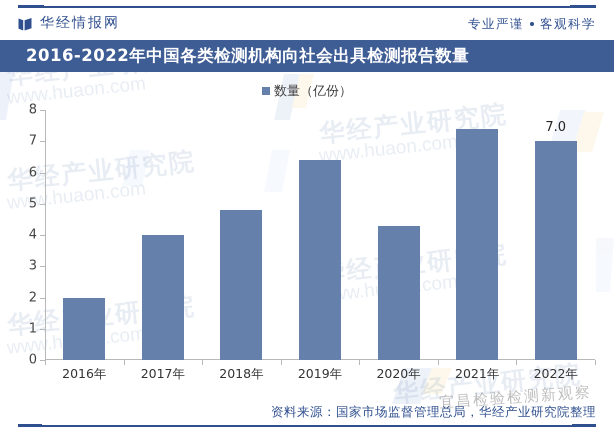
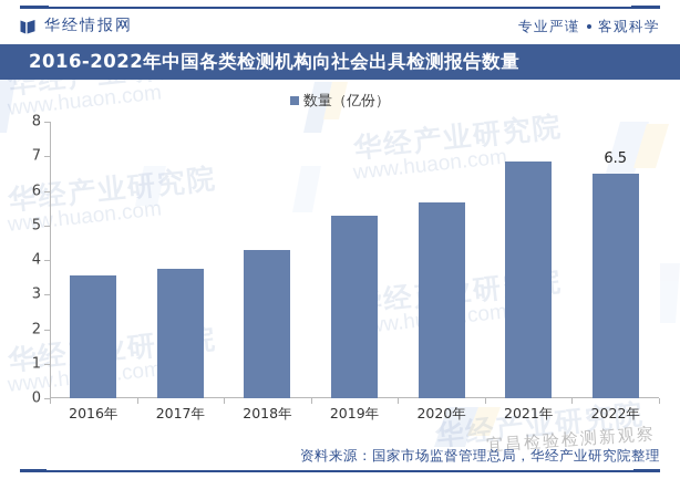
2016年: 2.0 -> 3.5
2017年: 4.0 -> 3.8
2018年: 4.8 -> 4.3
2019年: 6.4 -> 5.3
2020年: 4.3 -> 5.7
2021年: 7.4 -> 6.9
2022年: 7.0 -> 6.5
